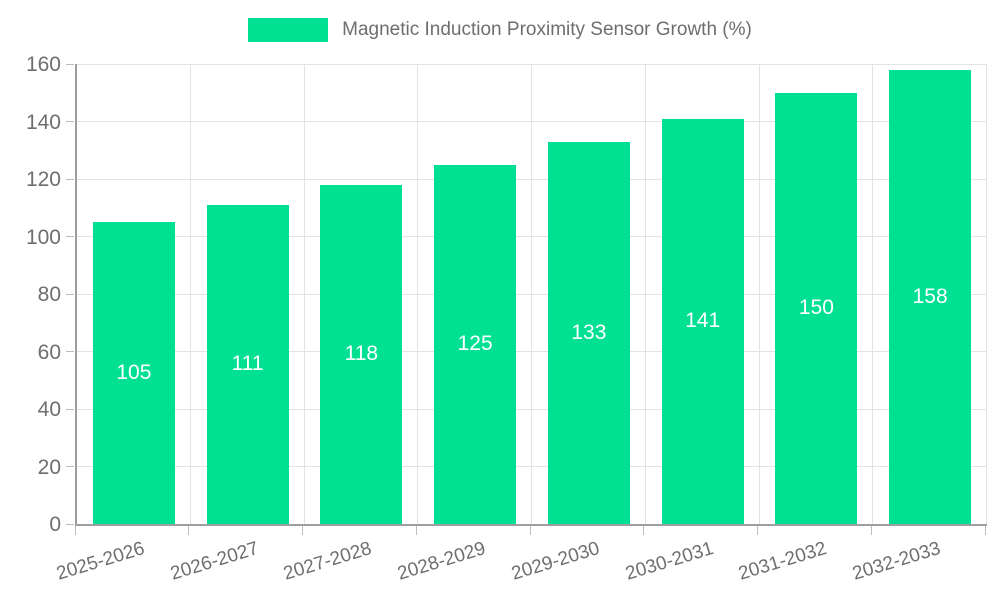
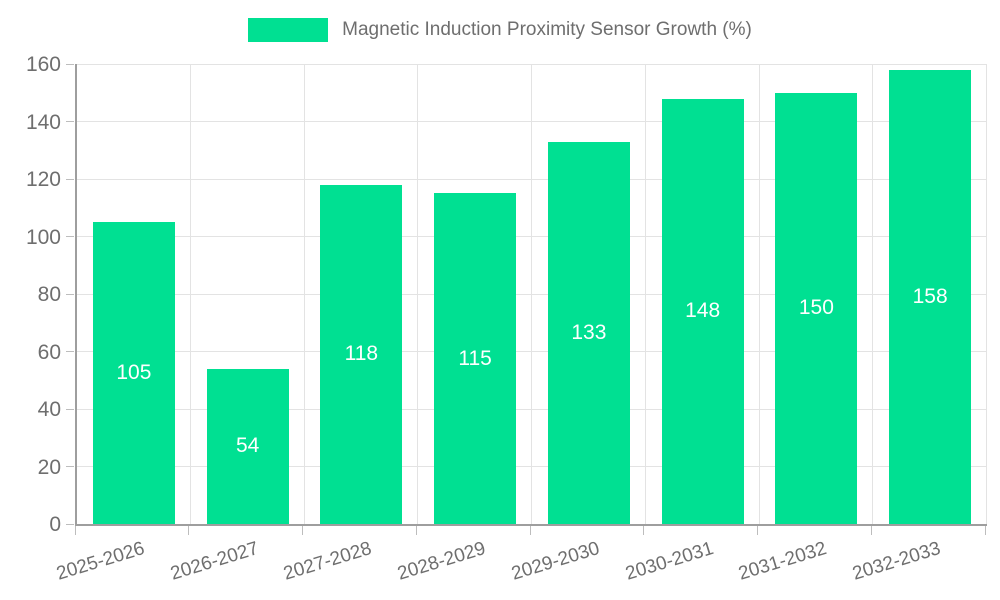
2026-2027: 111 -> 54
2028-2029: 125 -> 115
2030-2031: 141 -> 148
